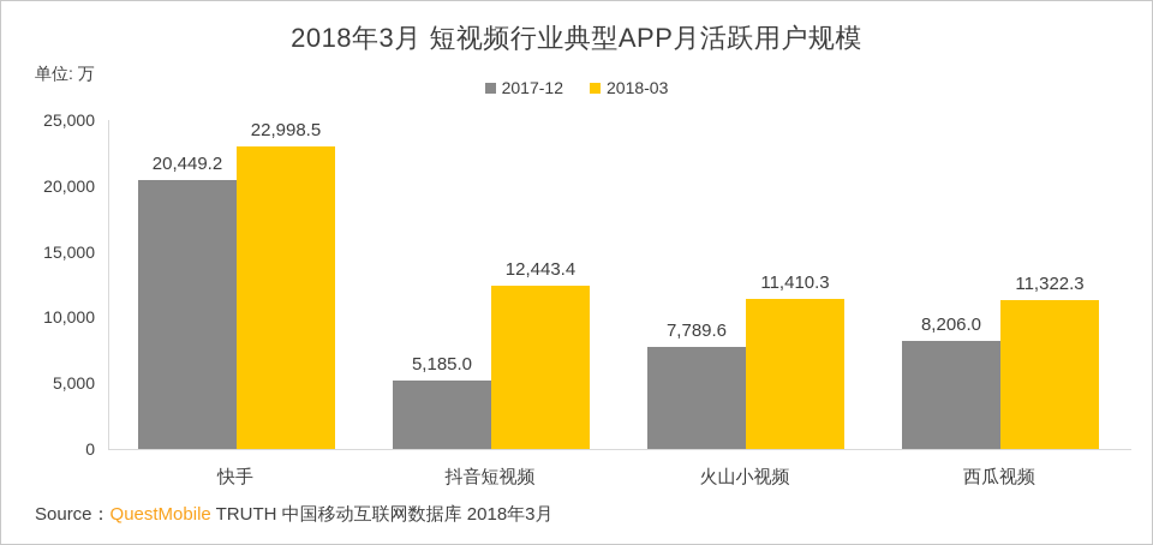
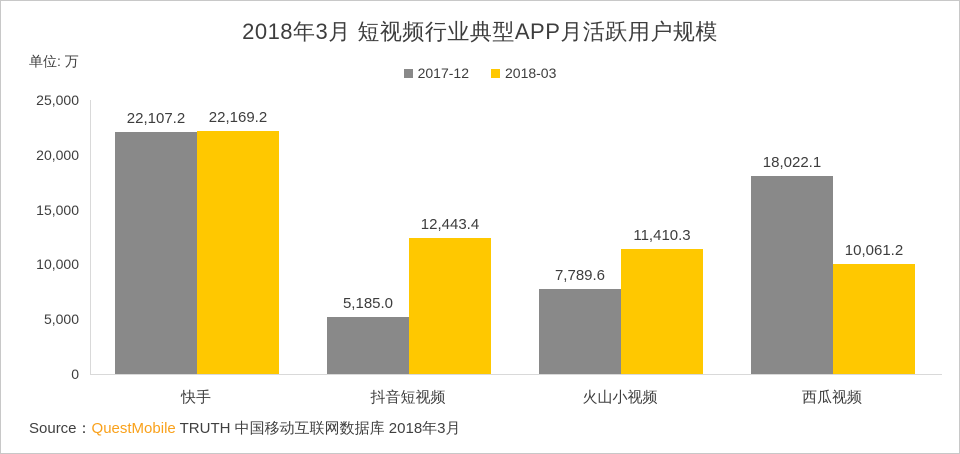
2017-12/快手: 20,449.2 -> 22,107.2
2018-03/快手: 22,998.5 -> 22,169.2
2017-12/西瓜视频: 8,206.0 -> 18,022.1
2018-03/西瓜视频: 11,322.3 -> 10,061.2
